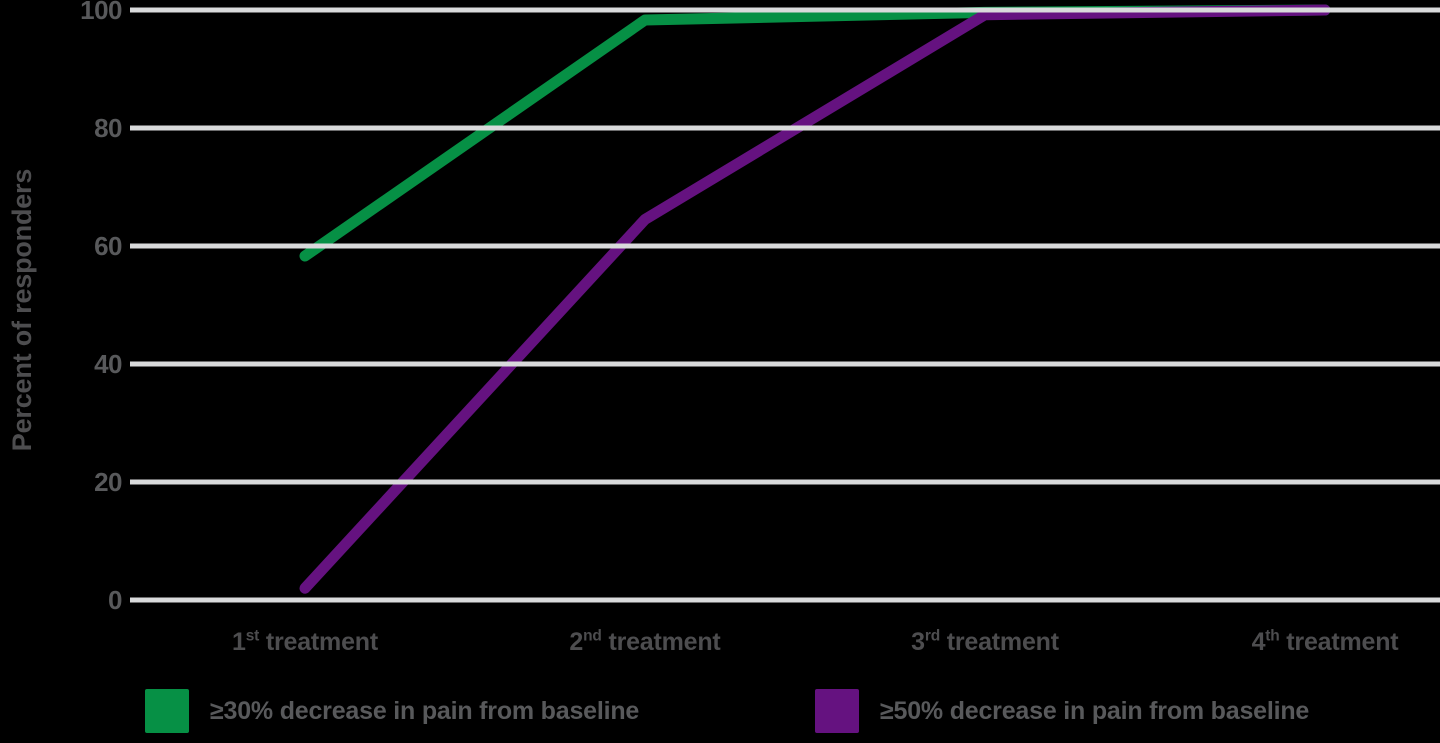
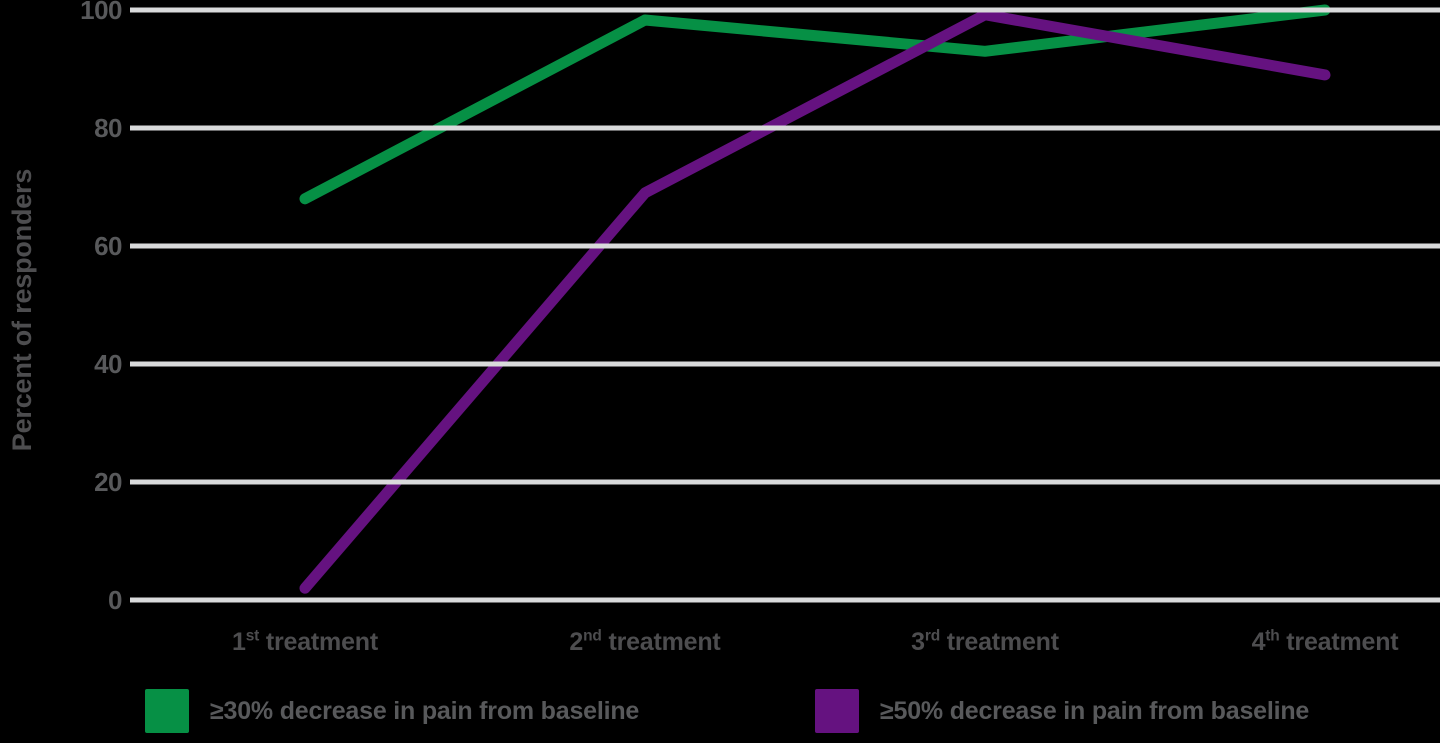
≥30% decrease in pain from baseline/1st treatment: 58 -> 68
≥50% decrease in pain from baseline/2nd treatment: 64 -> 69
≥30% decrease in pain from baseline/3rd treatment: 100 -> 93
≥50% decrease in pain from baseline/4th treatment: 100 -> 89
